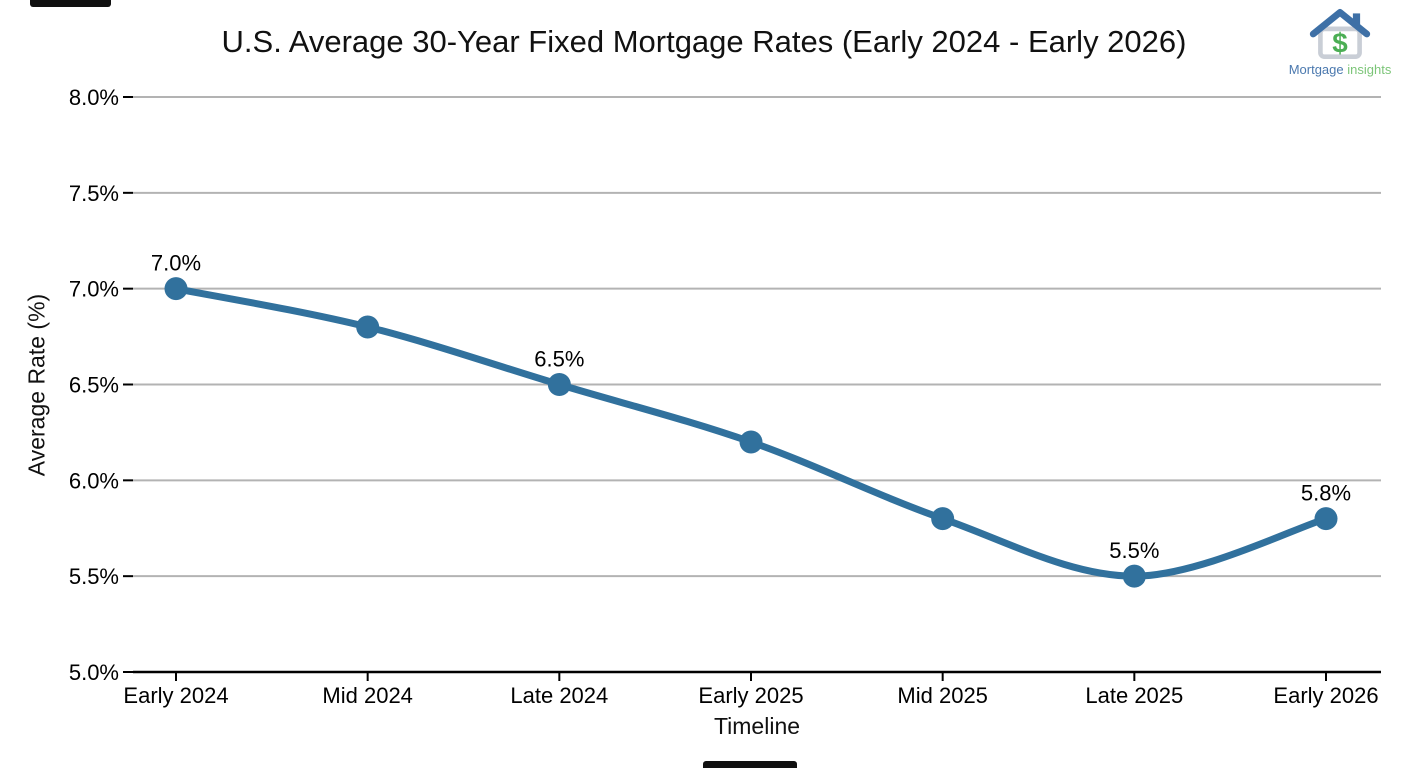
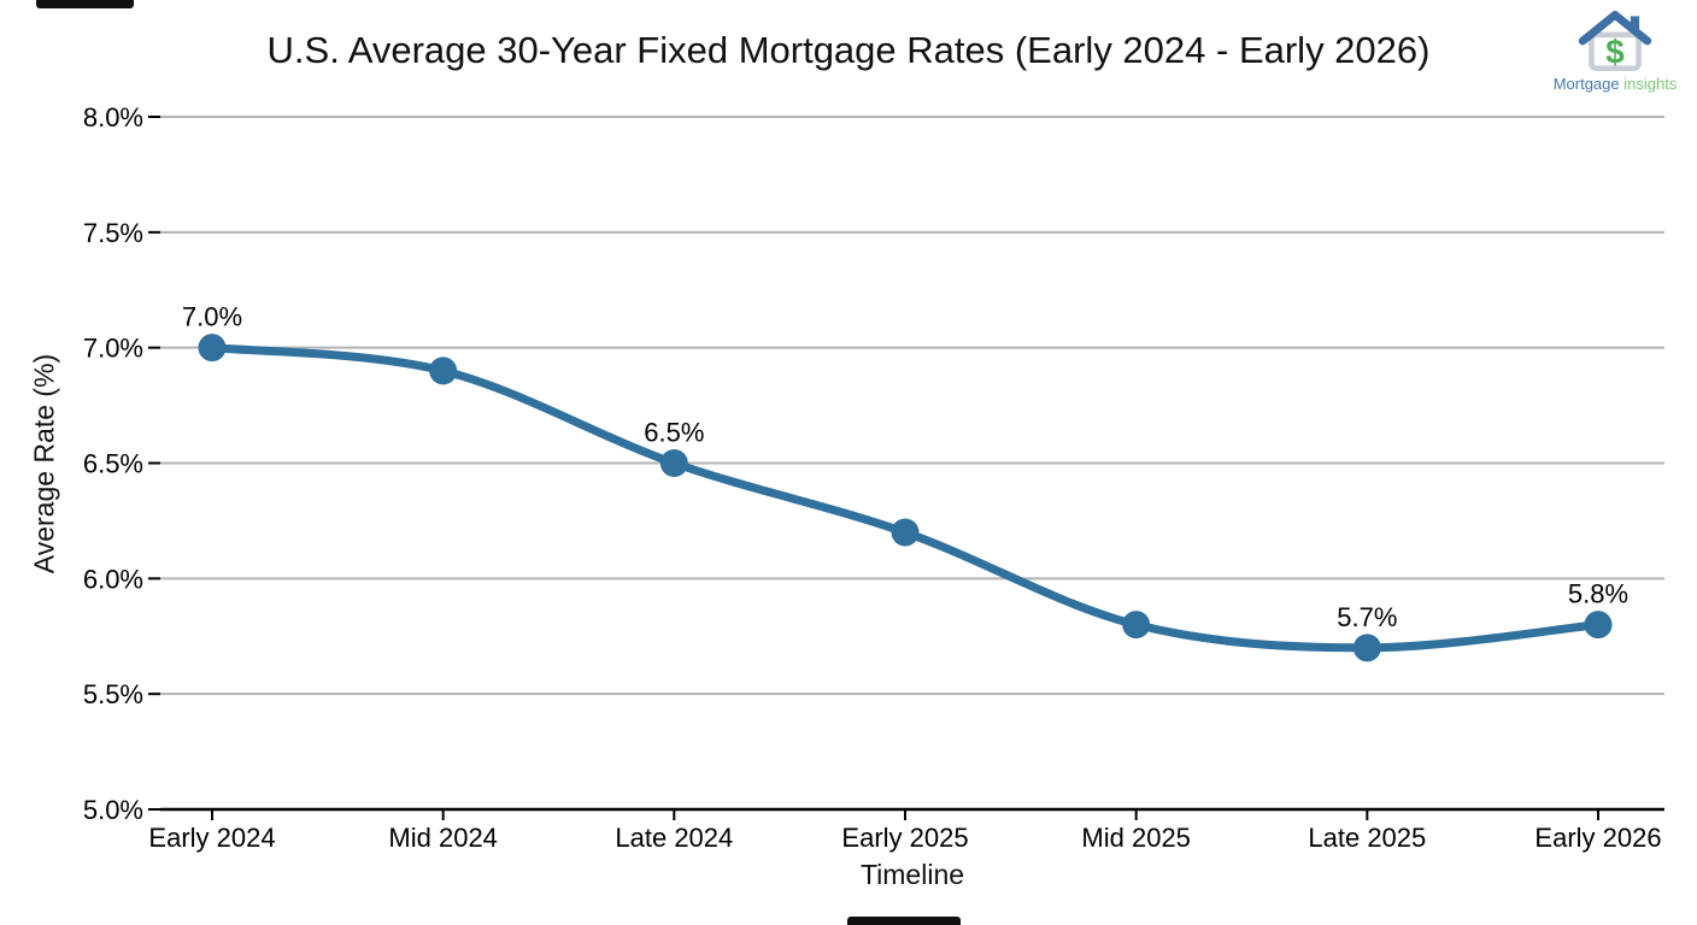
Mid 2024: 6.8% -> 6.9%
Late 2025: 5.5% -> 5.7%
